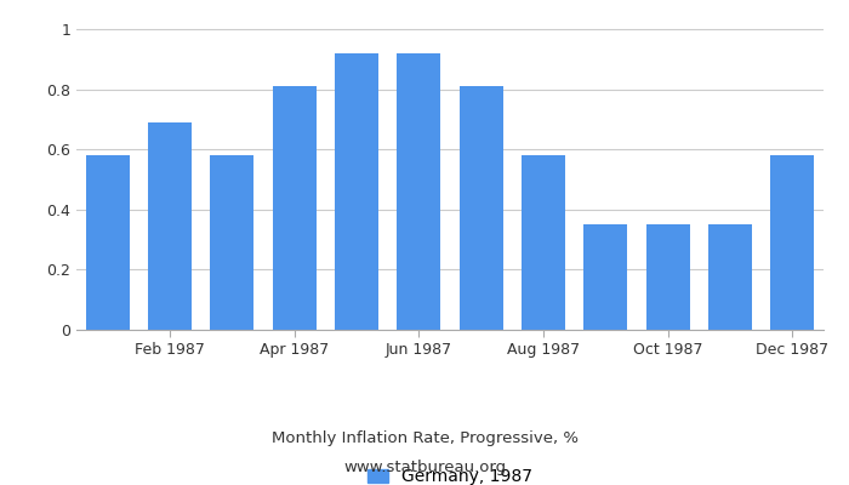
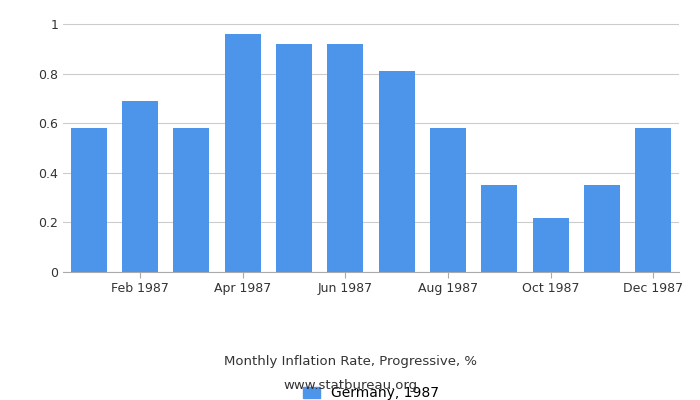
Apr 1987: 0.81 -> 0.96
Oct 1987: 0.35 -> 0.22
